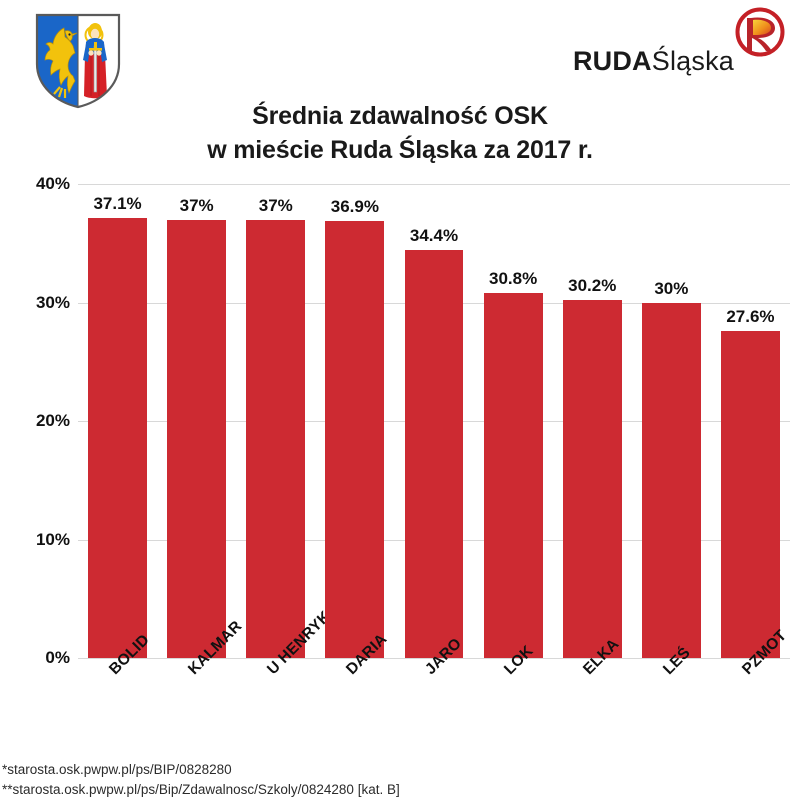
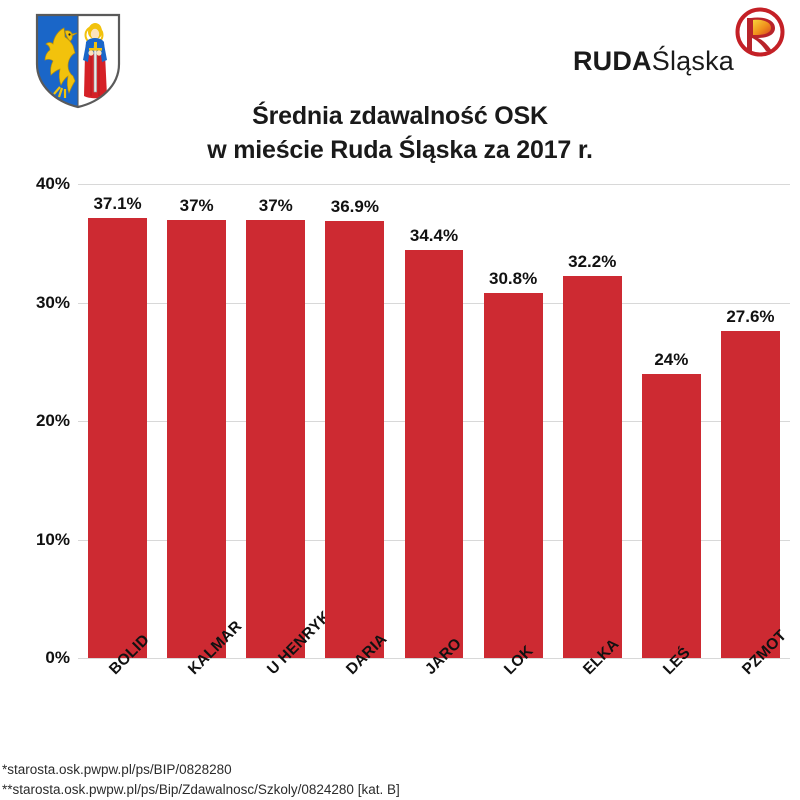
ELKA: 30.2% -> 32.2%
LEŚ: 30% -> 24%
